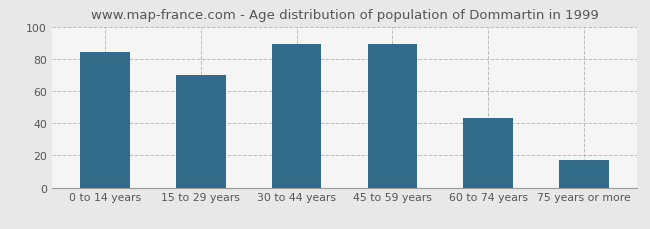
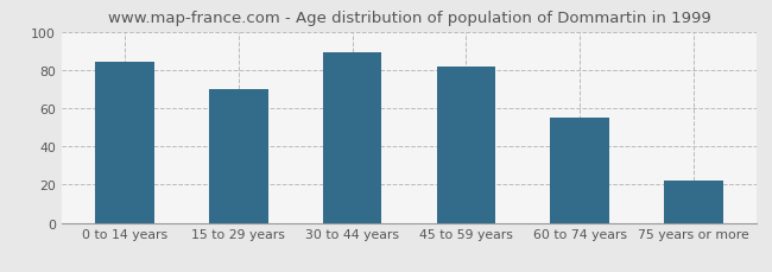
45 to 59 years: 89 -> 82
60 to 74 years: 43 -> 55
75 years or more: 17 -> 22
